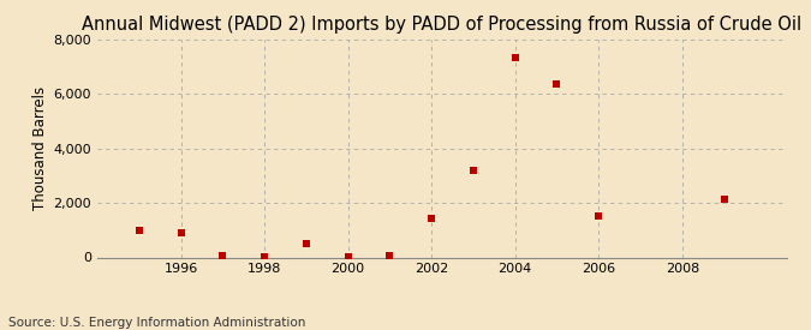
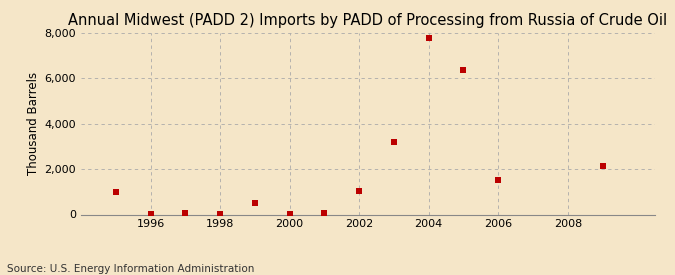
1996: 900 -> 30
2002: 1,450 -> 1,020
2004: 7,350 -> 7,800
